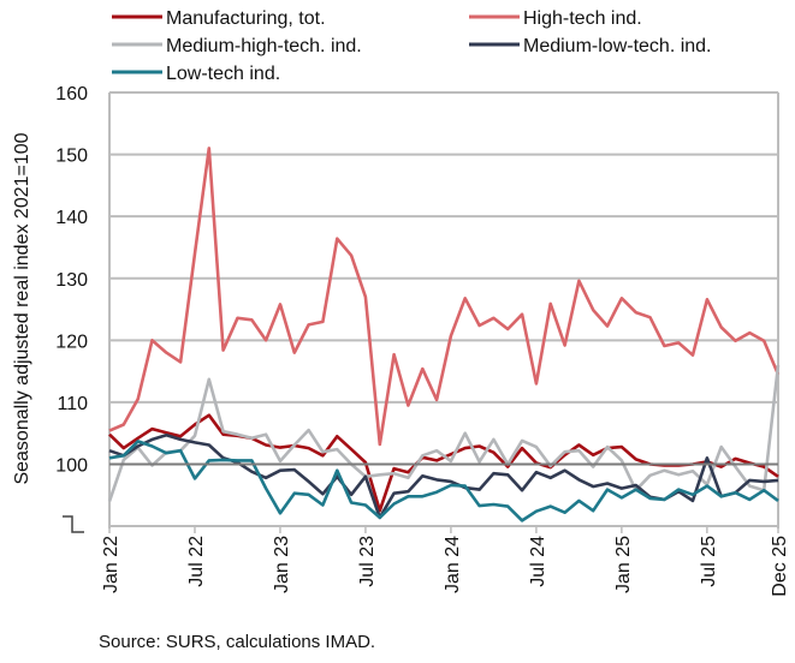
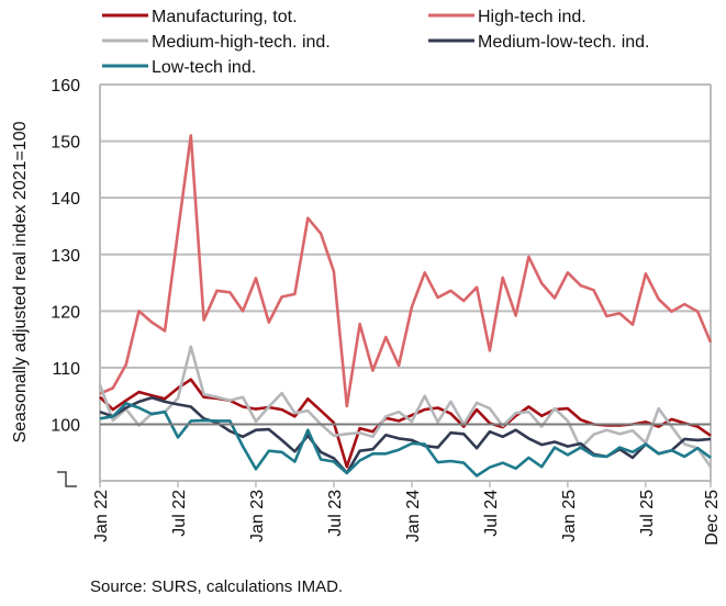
Medium-high-tech. ind./Jan 22: 94 -> 107
Medium-low-tech. ind./Jul 23: 98 -> 94
Medium-low-tech. ind./Jul 25: 101 -> 96
Medium-high-tech. ind./Dec 25: 116 -> 92
